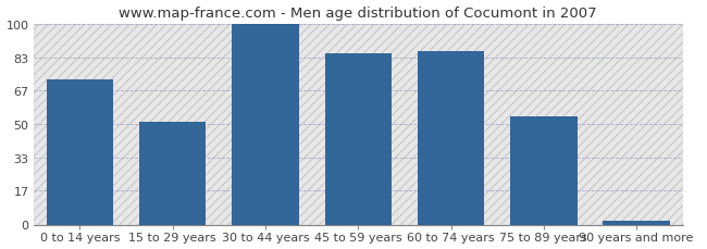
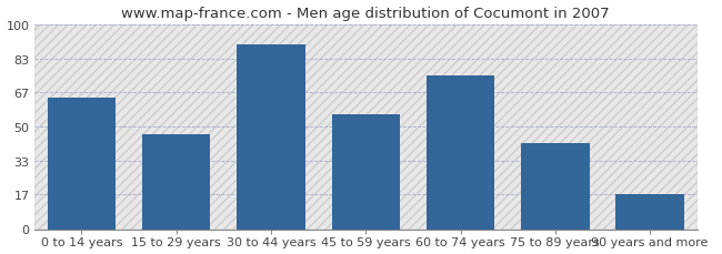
0 to 14 years: 72 -> 64
15 to 29 years: 51 -> 46
30 to 44 years: 100 -> 90
45 to 59 years: 85 -> 56
60 to 74 years: 86 -> 75
75 to 89 years: 54 -> 42
90 years and more: 2 -> 17
